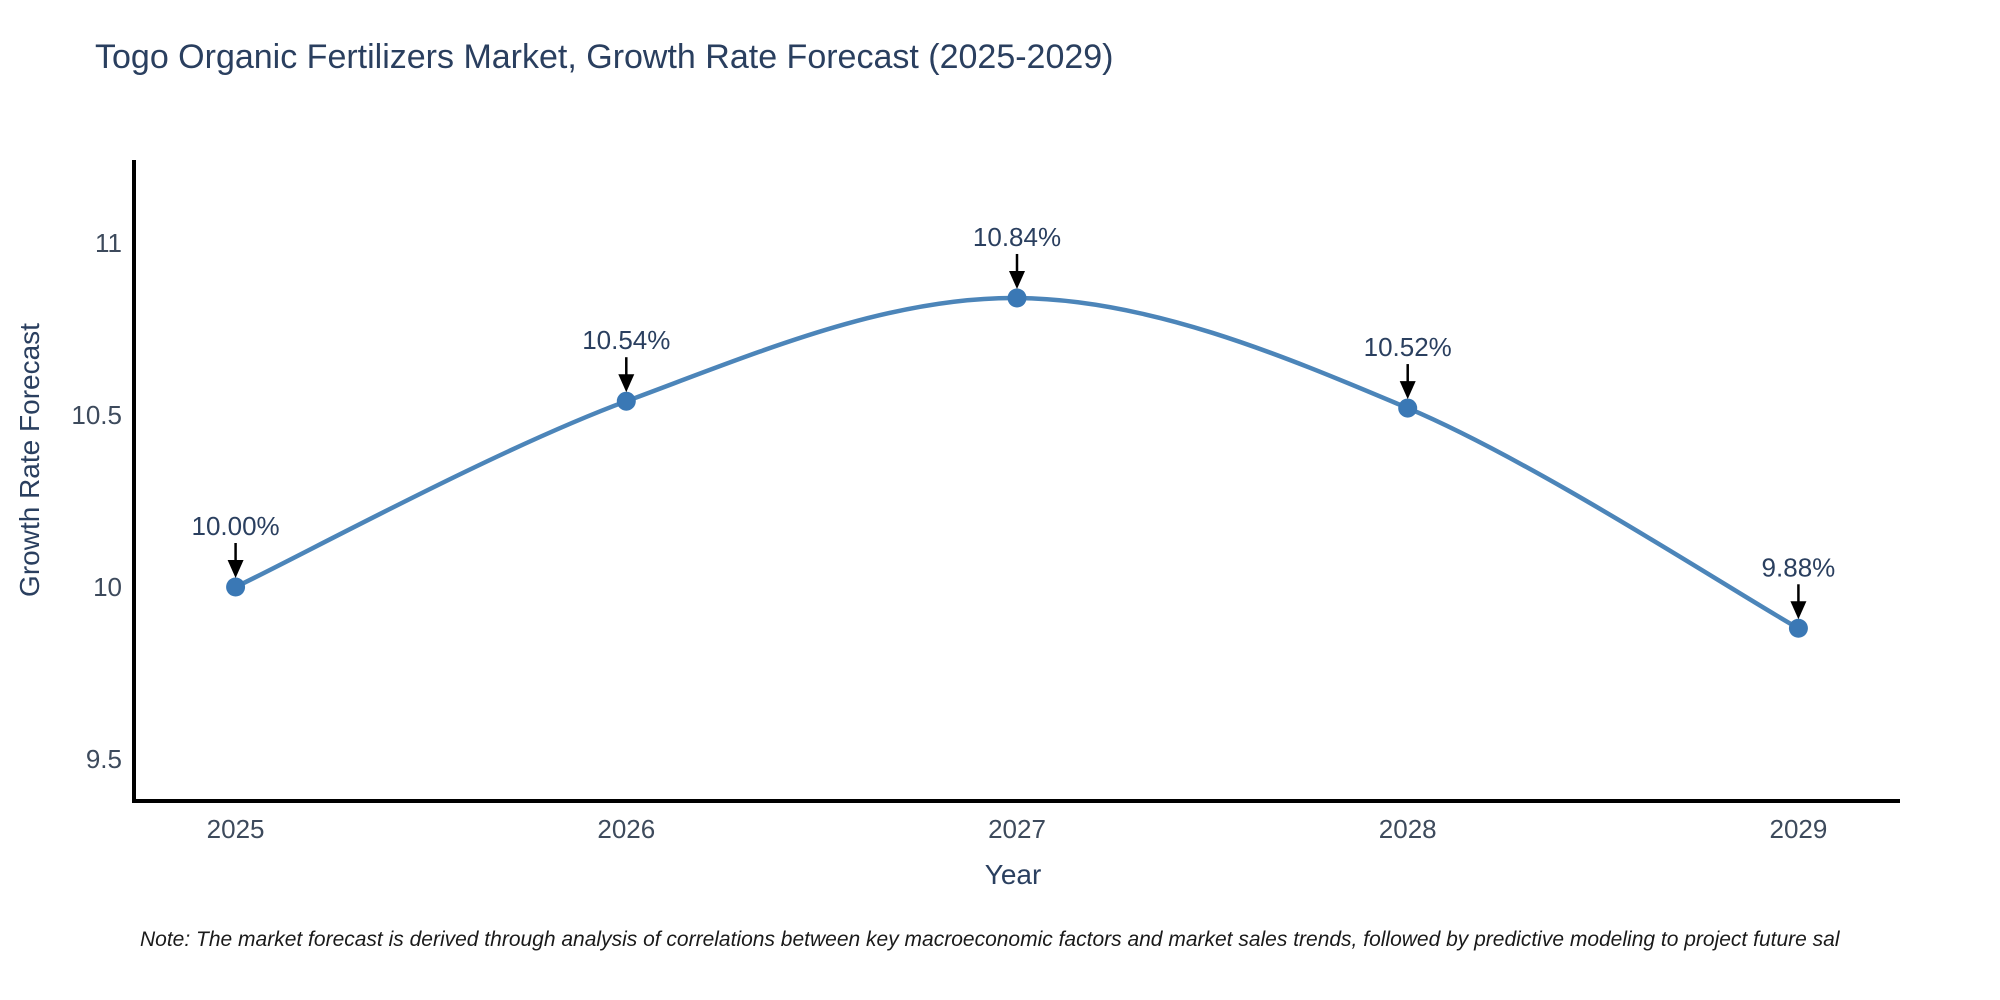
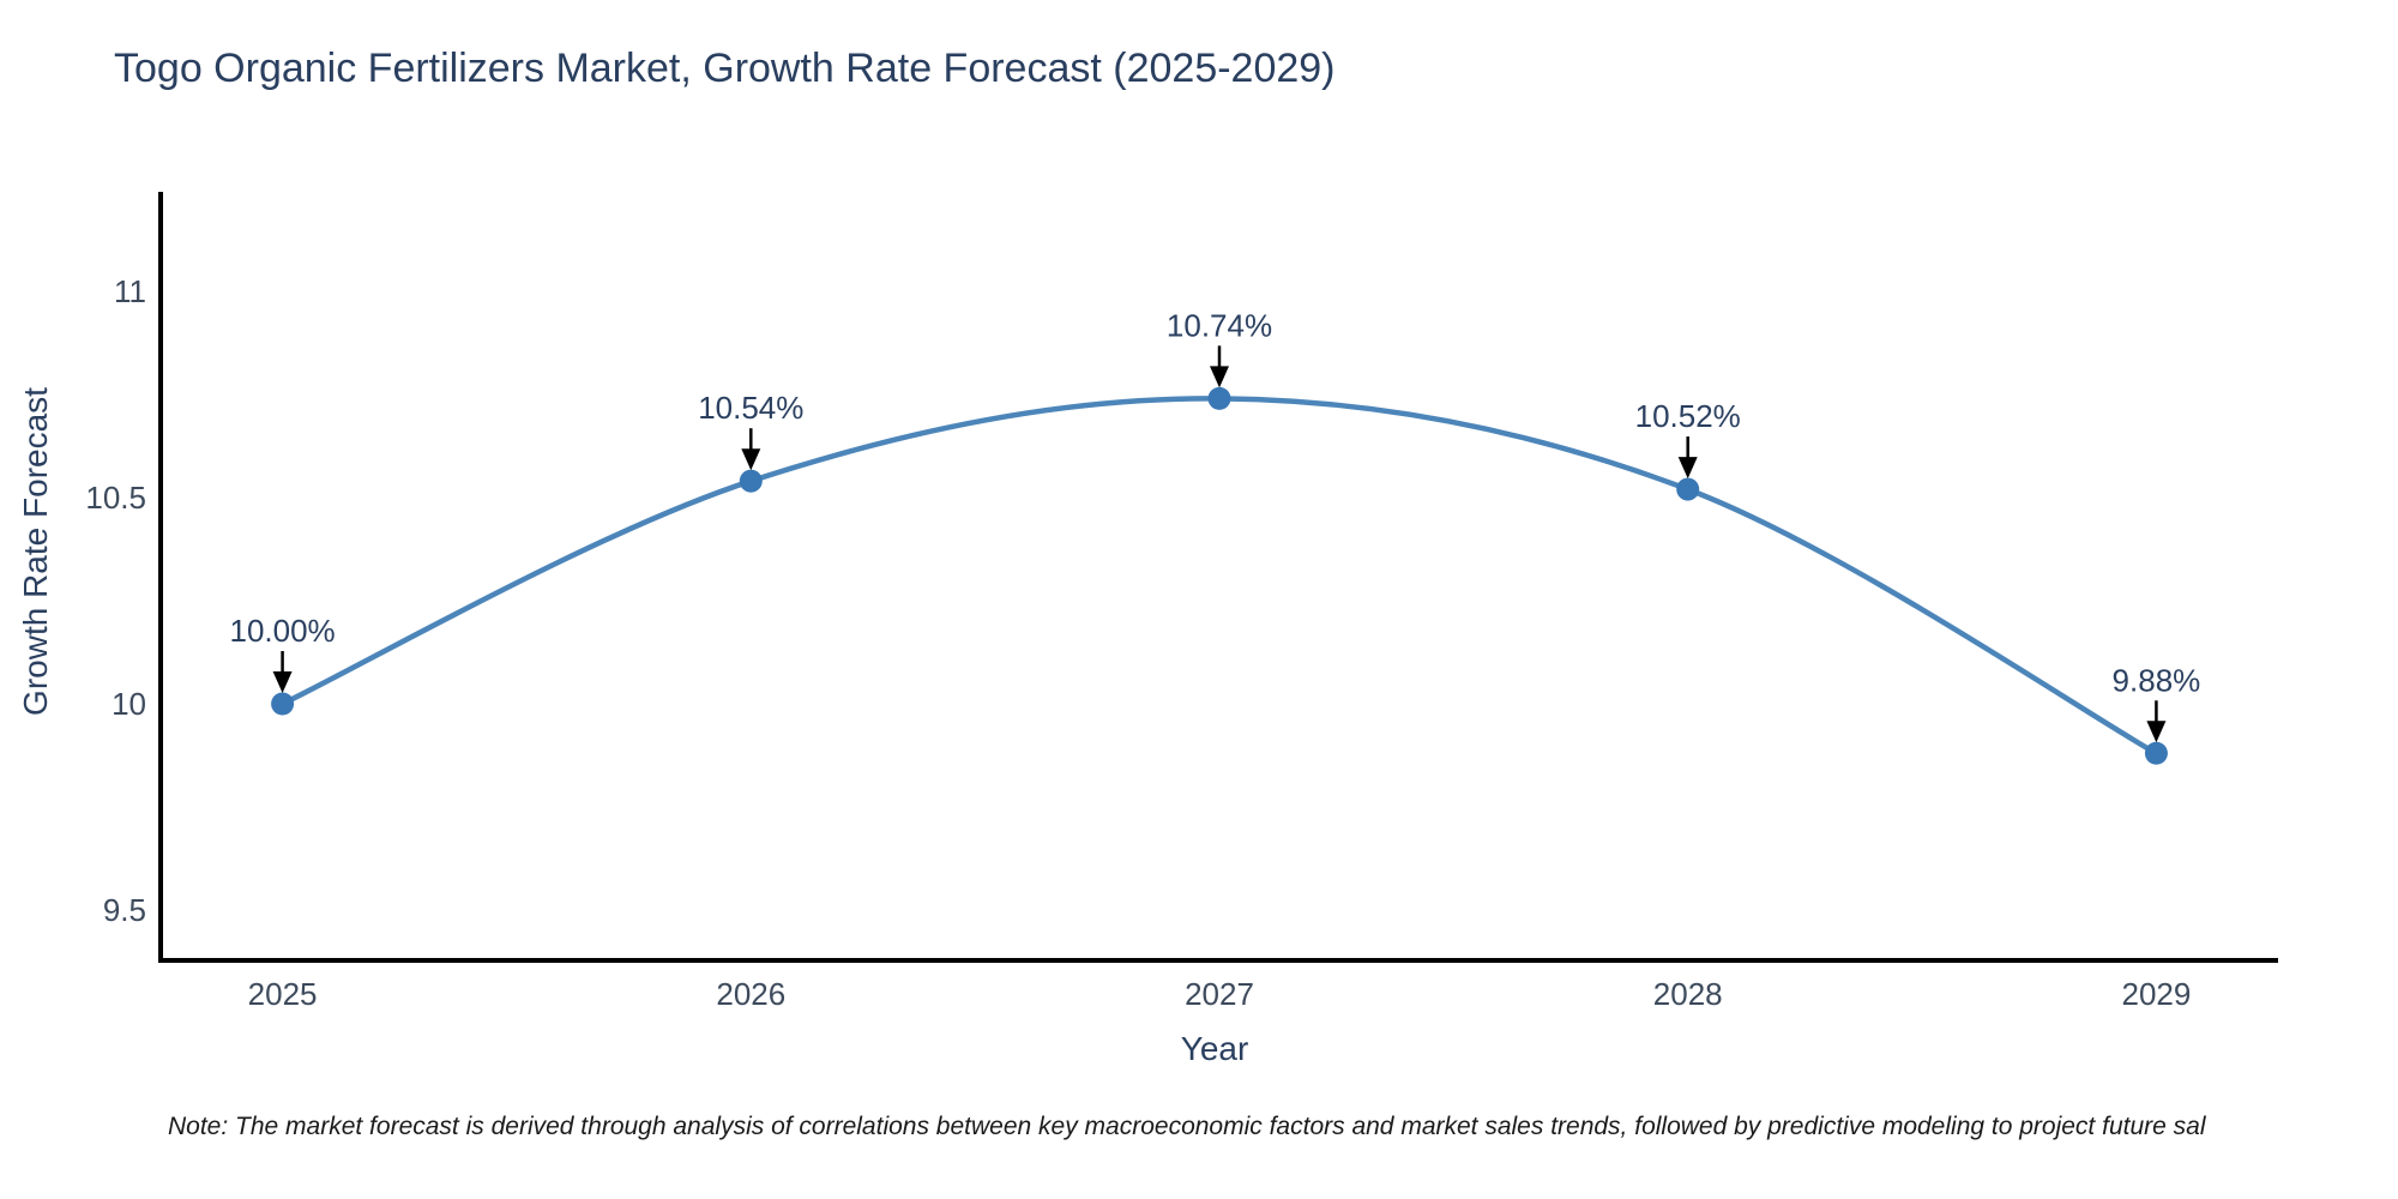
2027: 10.84% -> 10.74%
